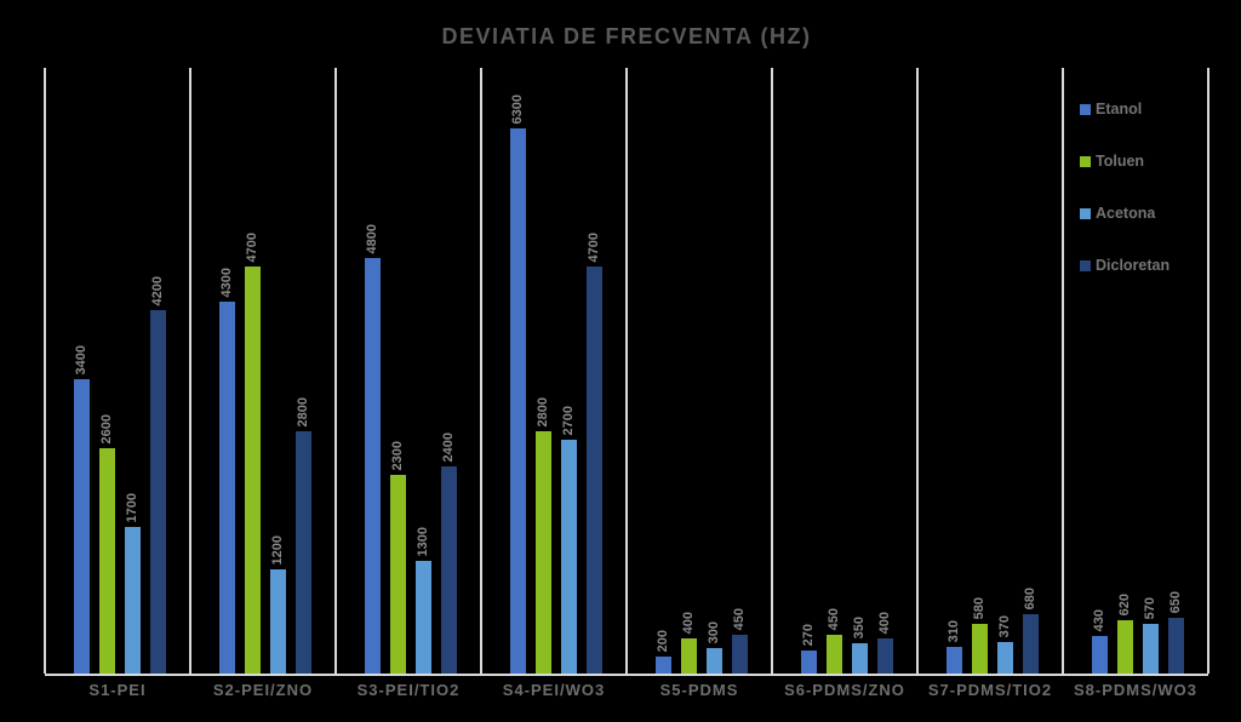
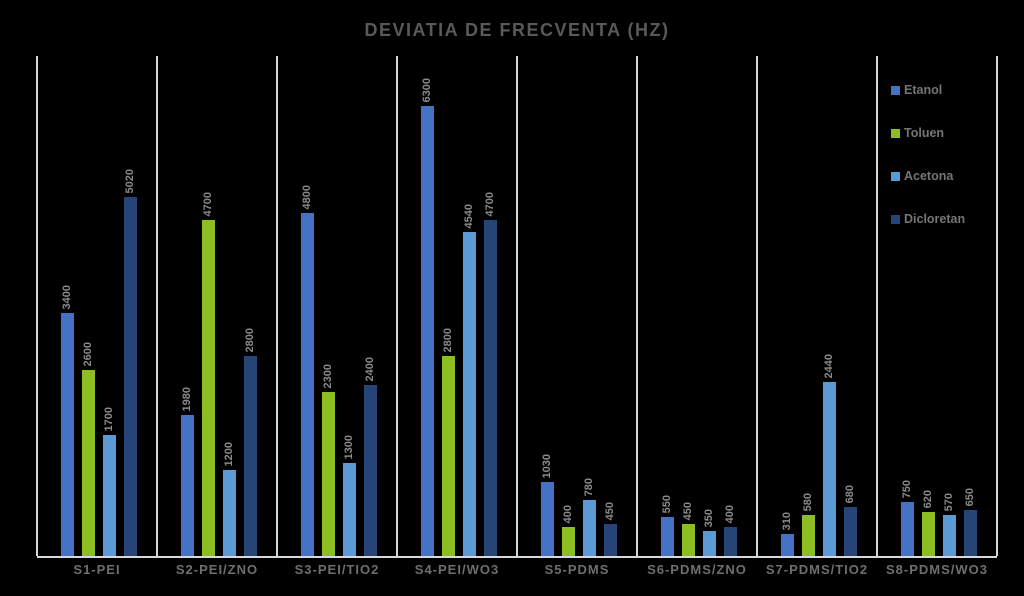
Dicloretan/S1-PEI: 4200 -> 5020
Etanol/S2-PEI/ZNO: 4300 -> 1980
Acetona/S4-PEI/WO3: 2700 -> 4540
Etanol/S5-PDMS: 200 -> 1030
Acetona/S5-PDMS: 300 -> 780
Etanol/S6-PDMS/ZNO: 270 -> 550
Acetona/S7-PDMS/TIO2: 370 -> 2440
Etanol/S8-PDMS/WO3: 430 -> 750
